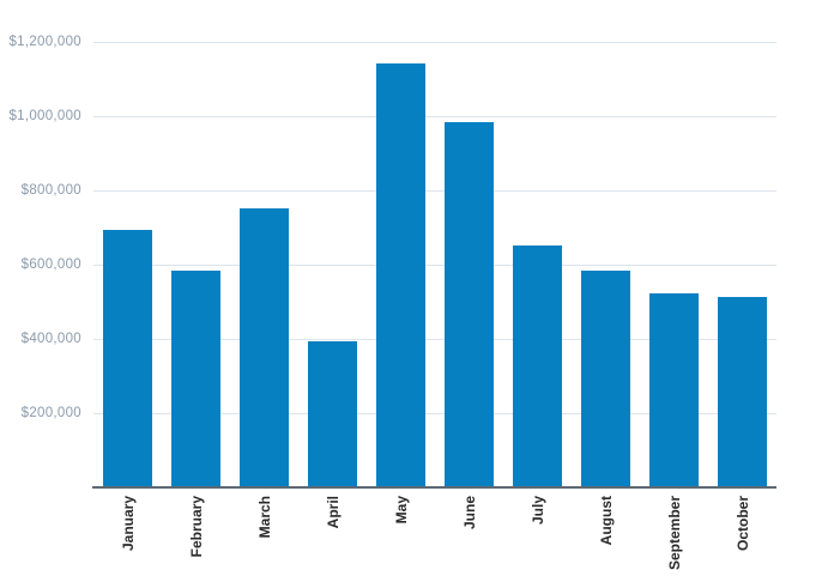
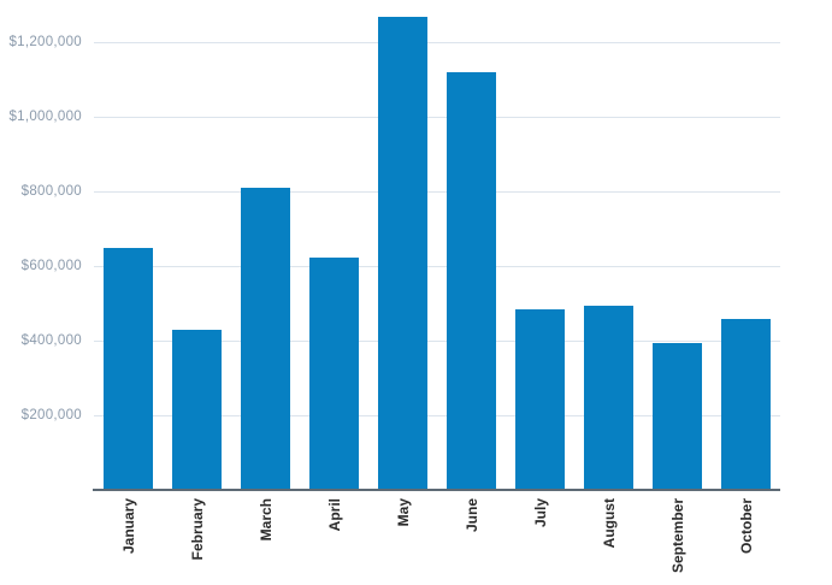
January: $690000 -> $640000
February: $580000 -> $420000
March: $750000 -> $800000
April: $390000 -> $620000
May: $1140000 -> $1260000
June: $980000 -> $1120000
July: $650000 -> $480000
August: $580000 -> $490000
September: $520000 -> $390000
October: $510000 -> $460000
